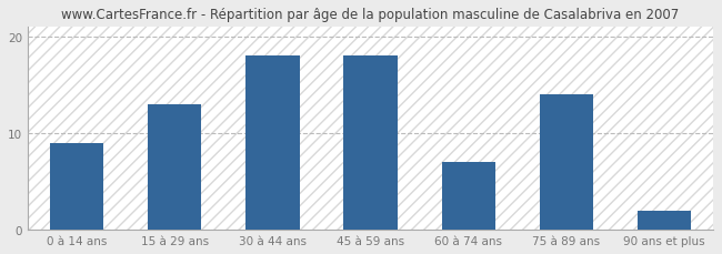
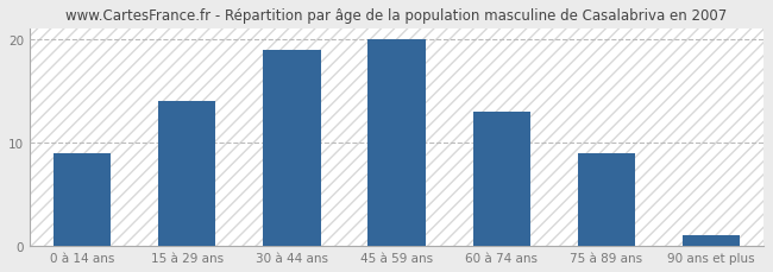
15 à 29 ans: 13 -> 14
30 à 44 ans: 18 -> 19
45 à 59 ans: 18 -> 20
60 à 74 ans: 7 -> 13
75 à 89 ans: 14 -> 9
90 ans et plus: 2 -> 1
